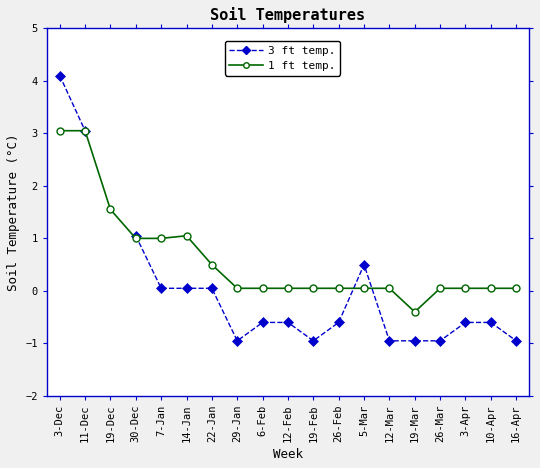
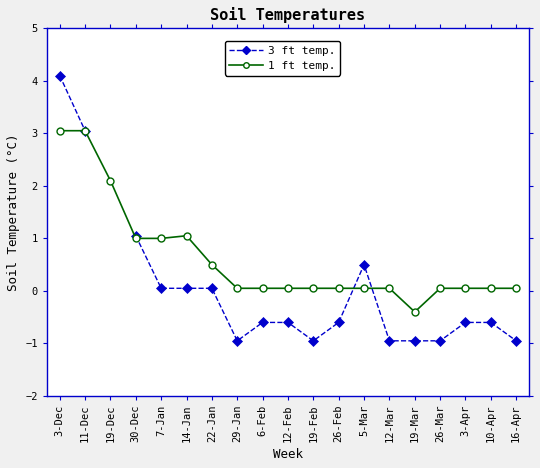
1 ft temp./19-Dec: 1.55 -> 2.10
